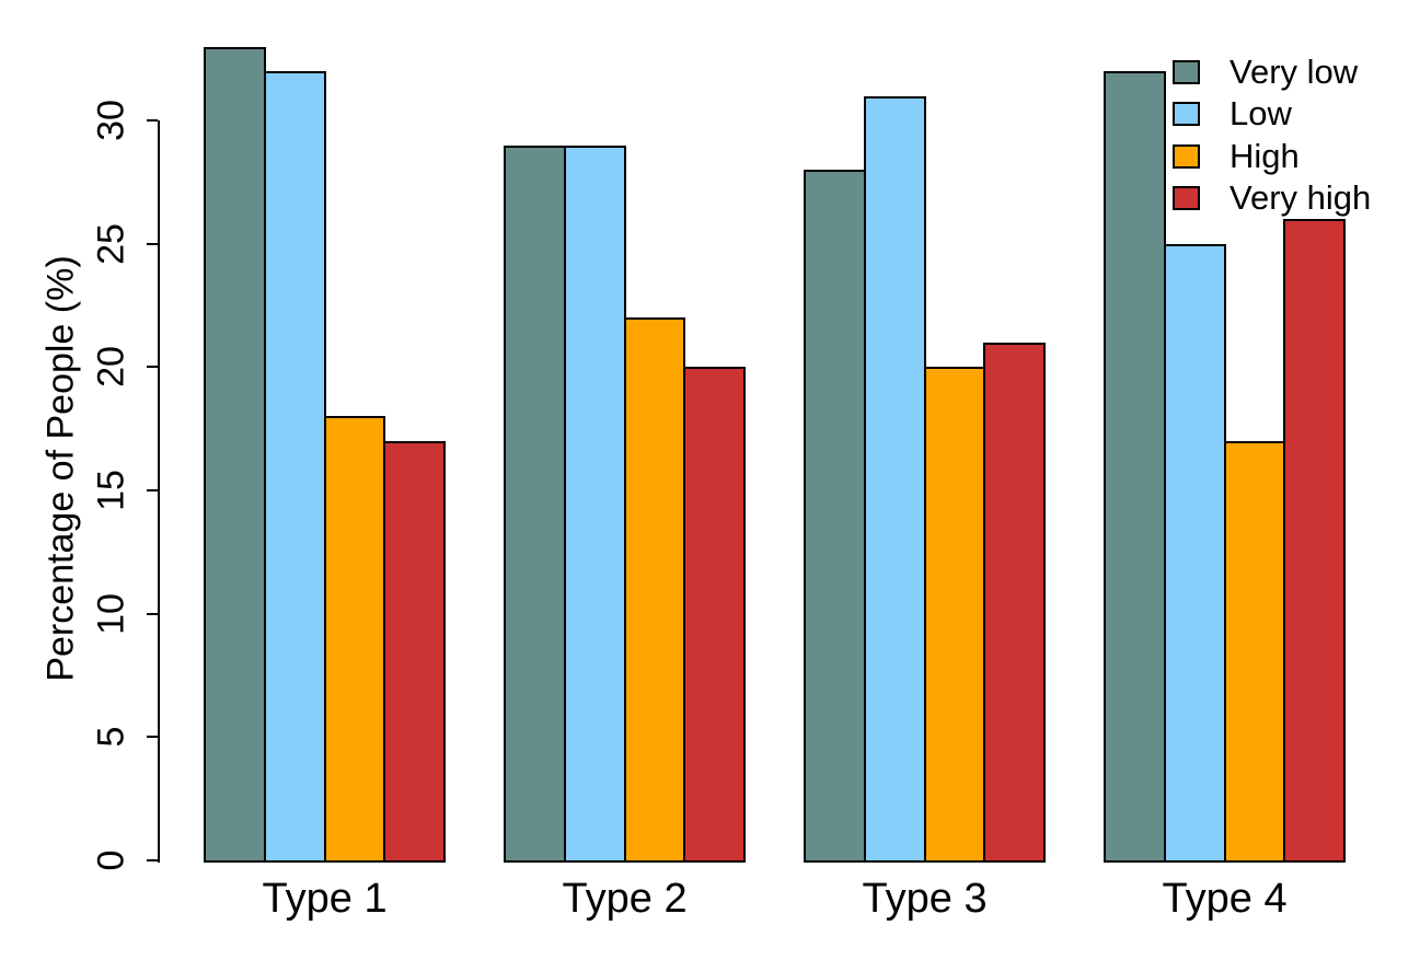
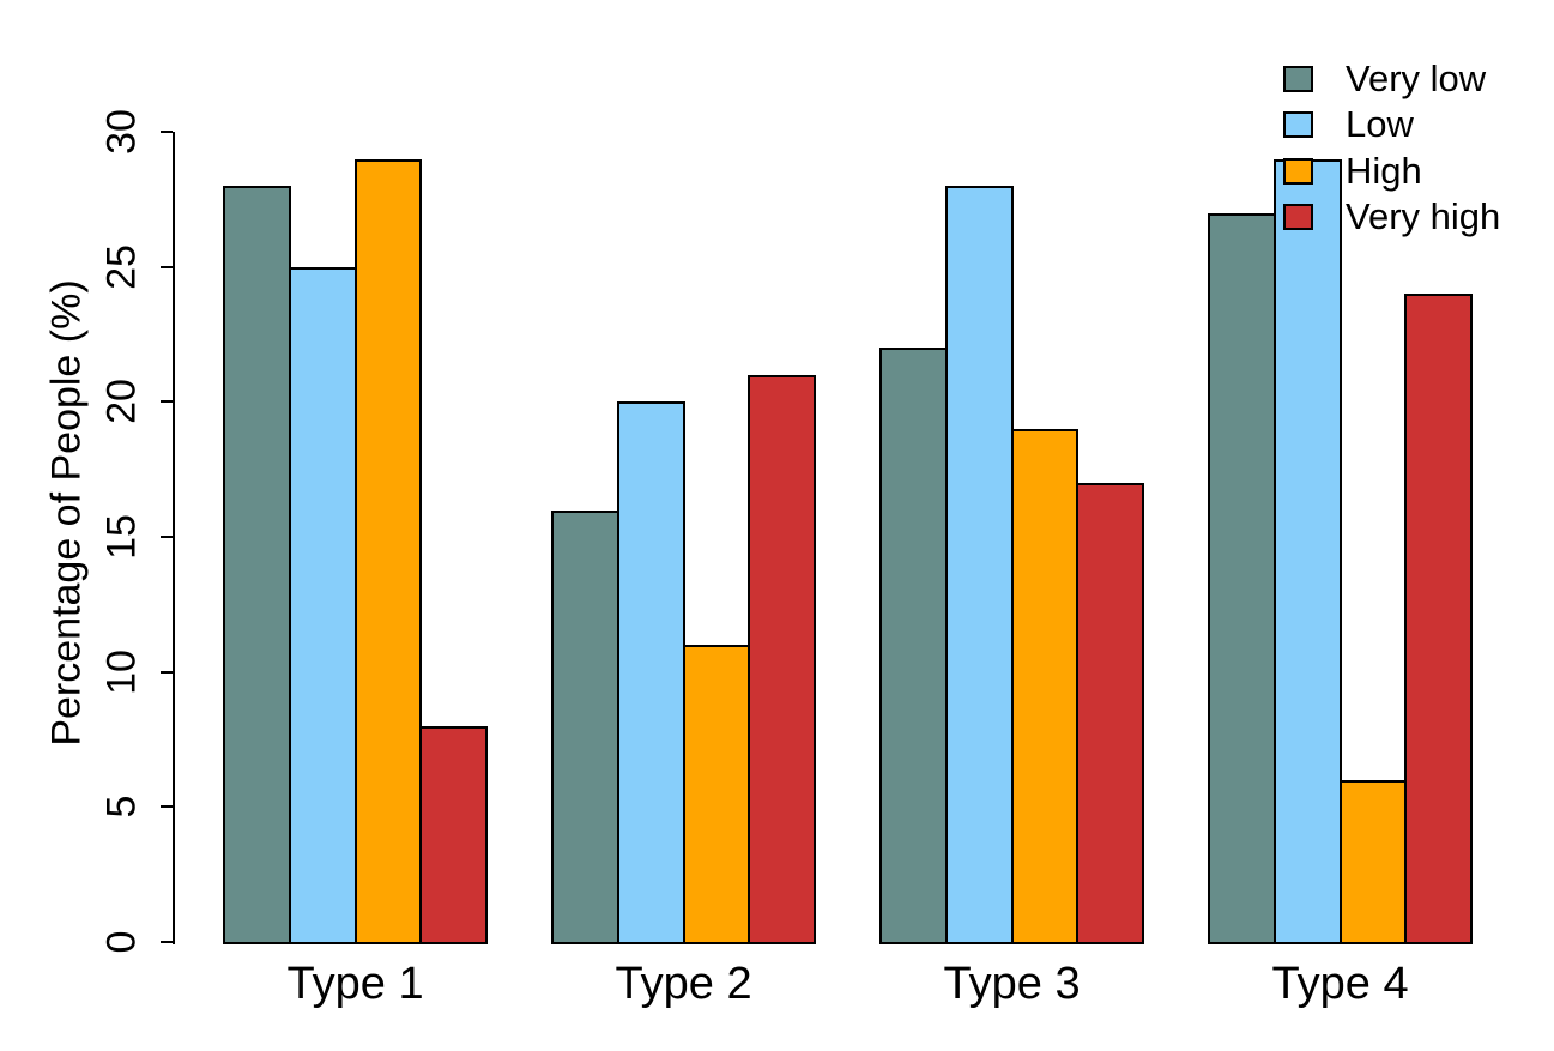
Very low/Type 1: 33 -> 28
Low/Type 1: 32 -> 25
High/Type 1: 18 -> 29
Very high/Type 1: 17 -> 8
Very low/Type 2: 29 -> 16
Low/Type 2: 29 -> 20
High/Type 2: 22 -> 11
Very high/Type 2: 20 -> 21
Very low/Type 3: 28 -> 22
Low/Type 3: 31 -> 28
High/Type 3: 20 -> 19
Very high/Type 3: 21 -> 17
Very low/Type 4: 32 -> 27
Low/Type 4: 25 -> 29
High/Type 4: 17 -> 6
Very high/Type 4: 26 -> 24
